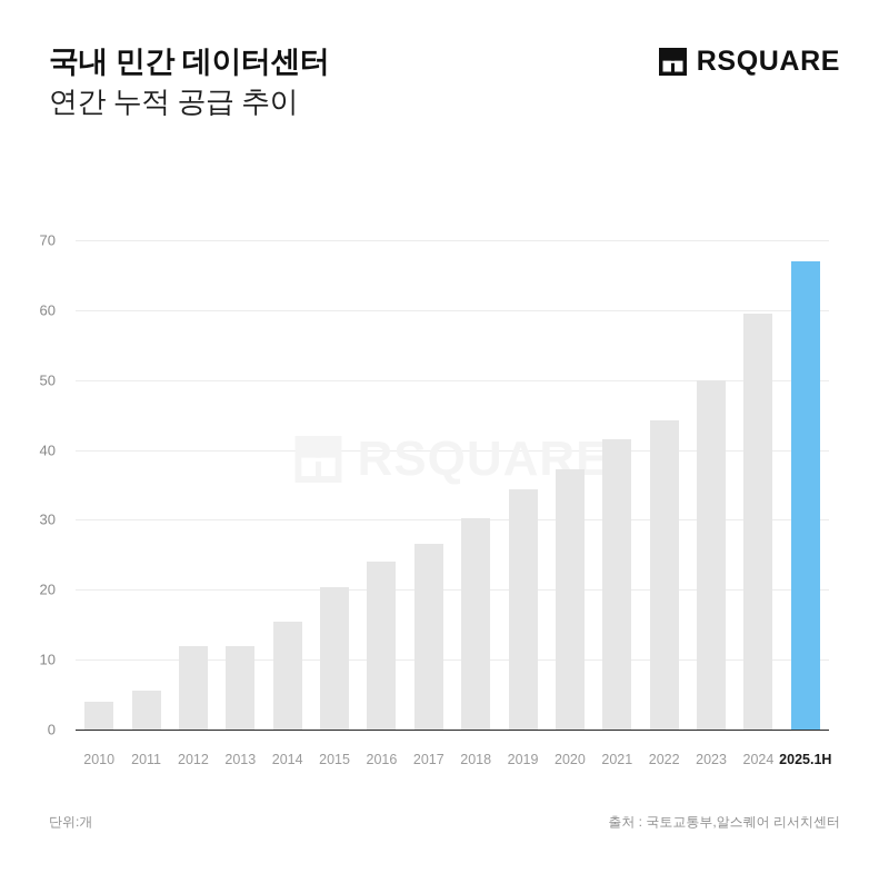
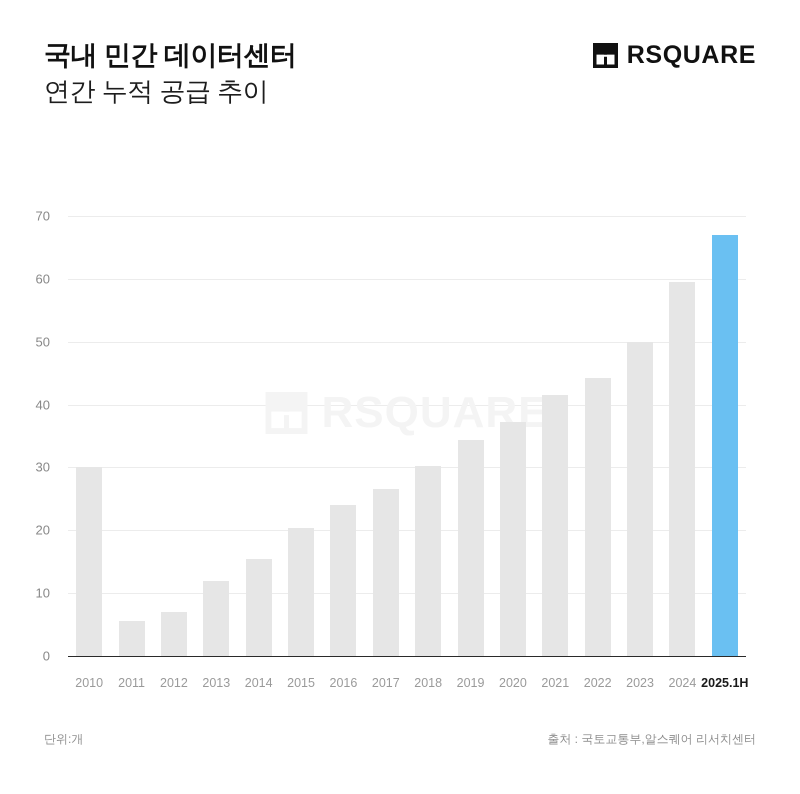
2010: 4 -> 30
2012: 12 -> 7
